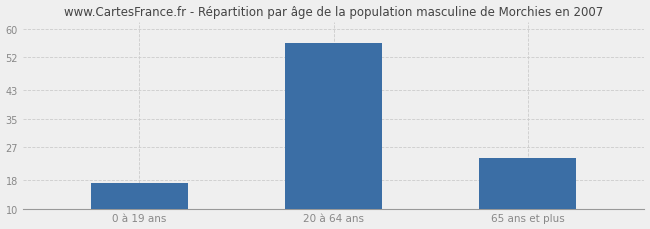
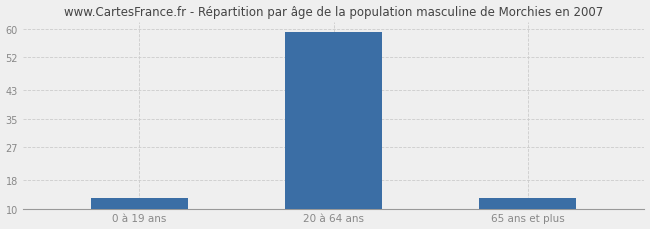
0 à 19 ans: 17 -> 13
20 à 64 ans: 56 -> 59
65 ans et plus: 24 -> 13
